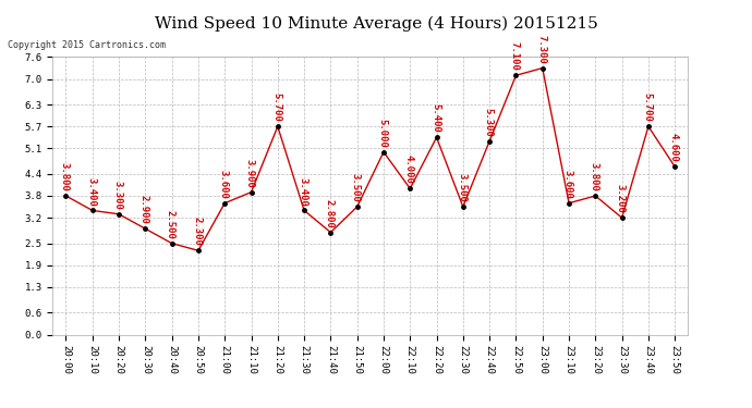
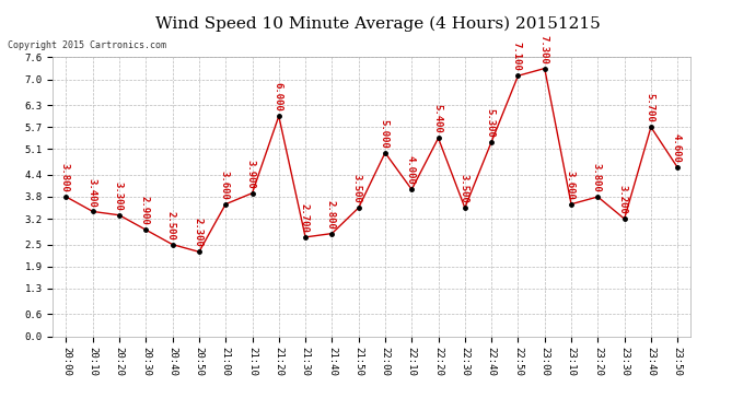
21:20: 5.700 -> 6.000
21:30: 3.400 -> 2.700
